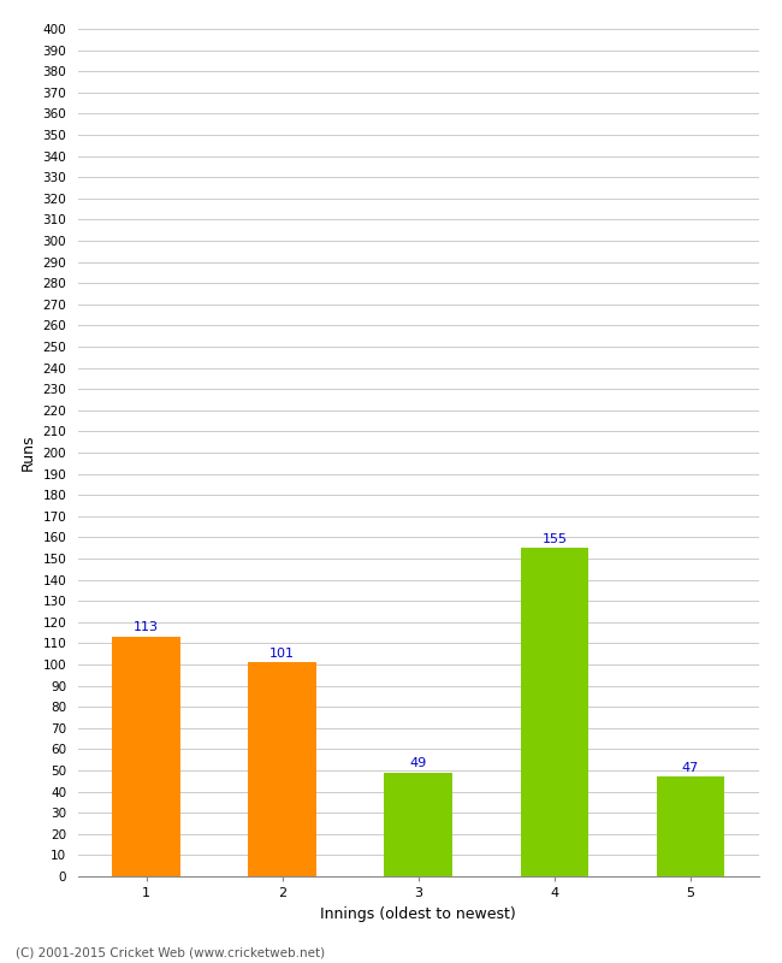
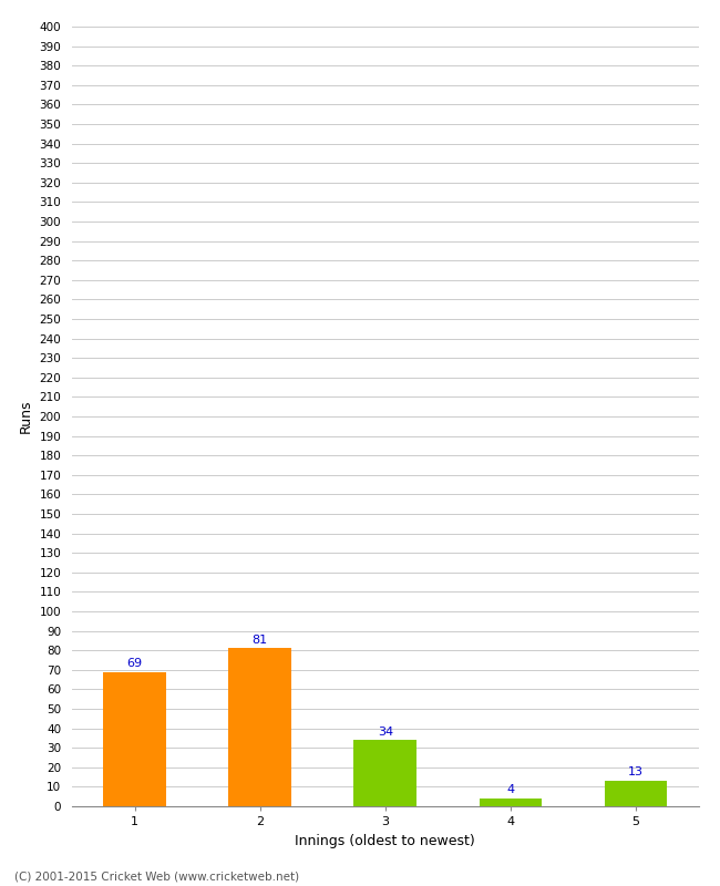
1: 113 -> 69
2: 101 -> 81
3: 49 -> 34
4: 155 -> 4
5: 47 -> 13
